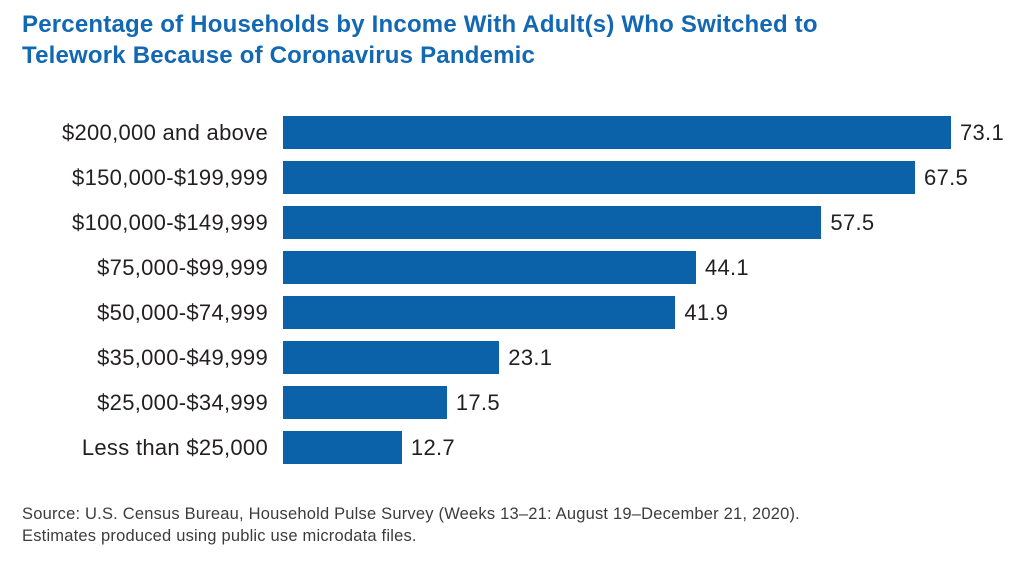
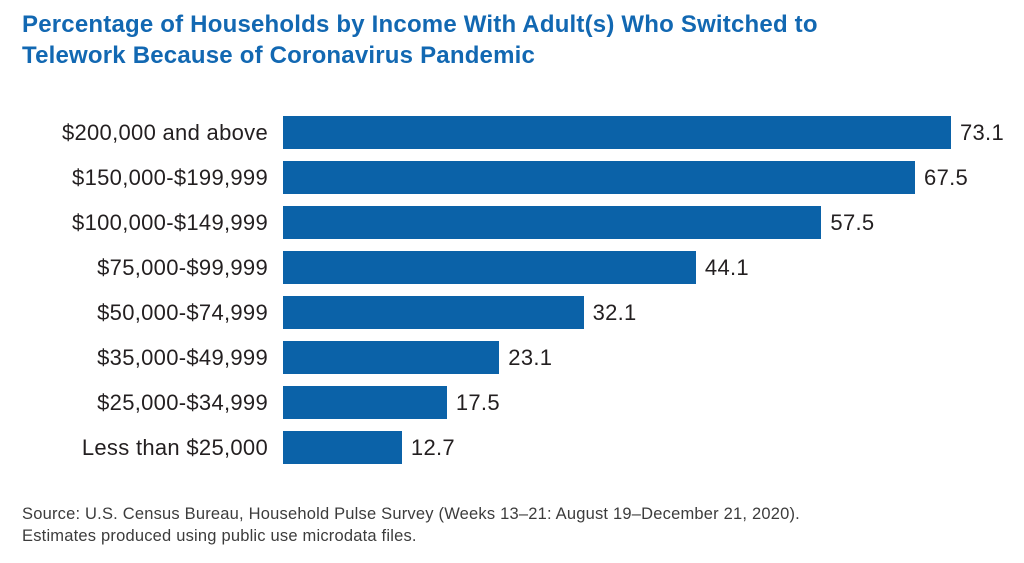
$50,000-$74,999: 41.9 -> 32.1
